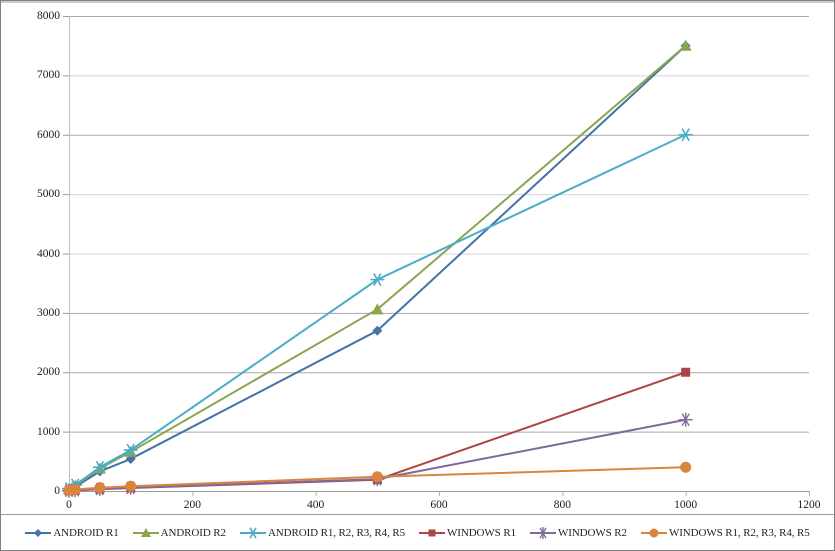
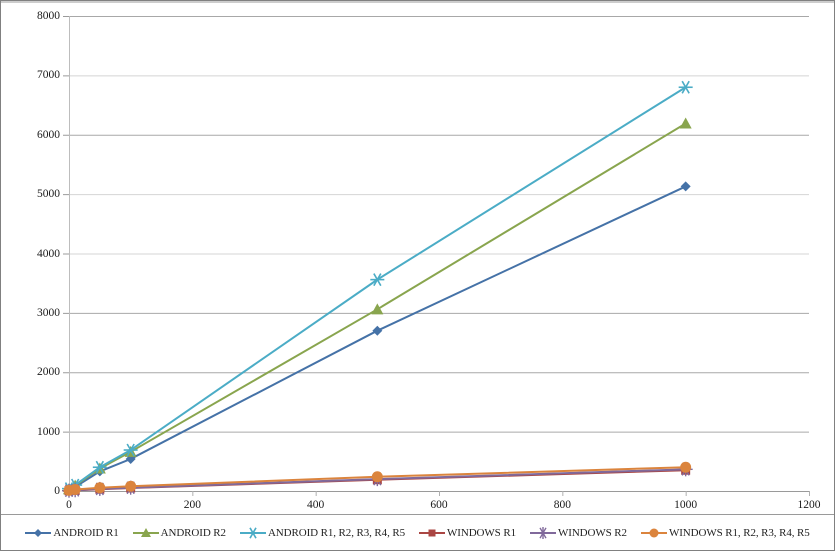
ANDROID R1/1000: 7500 -> 5100
ANDROID R2/1000: 7500 -> 6200
ANDROID R1, R2, R3, R4, R5/1000: 6000 -> 6800
WINDOWS R1/1000: 2000 -> 400
WINDOWS R2/1000: 1200 -> 400
